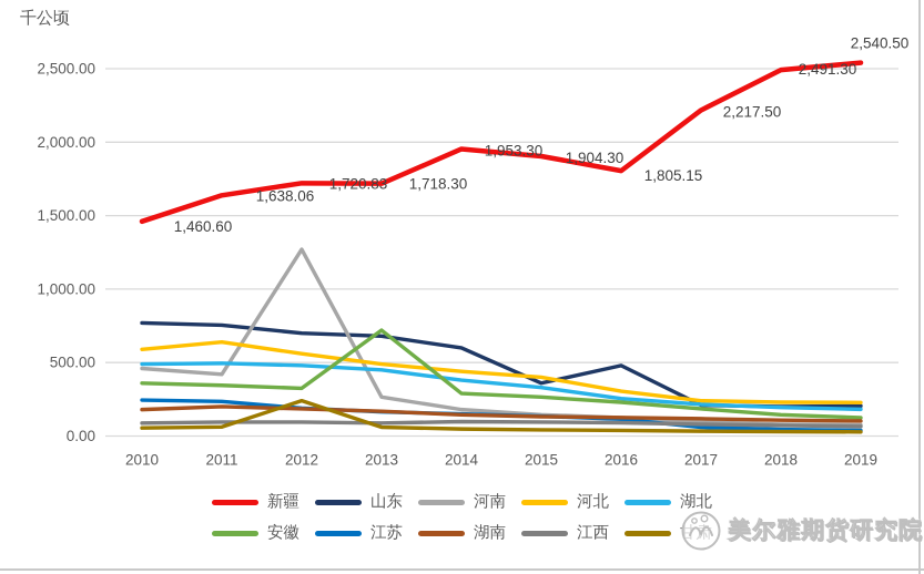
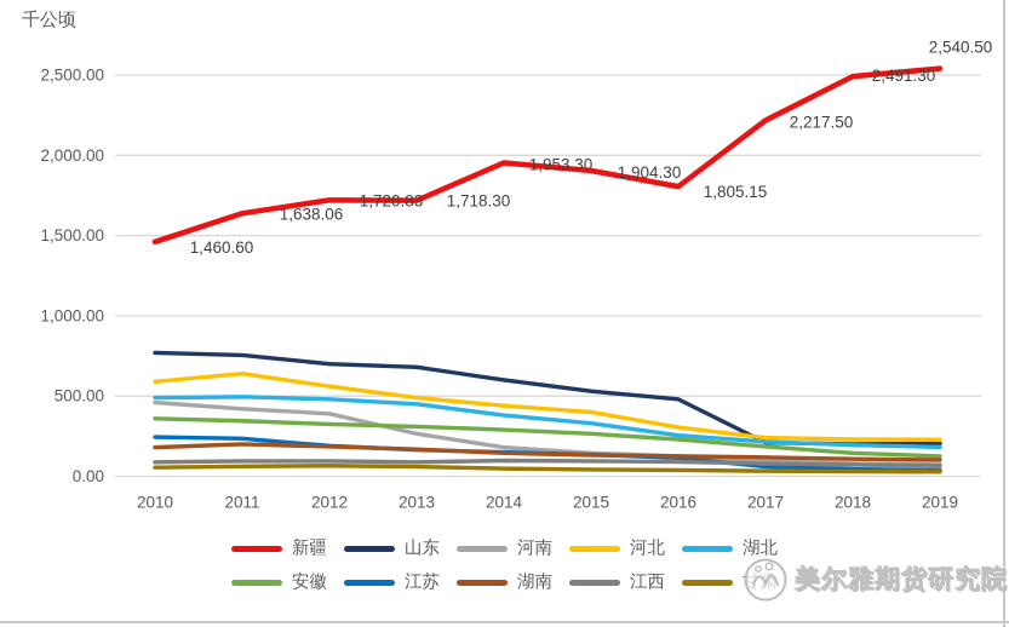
河南/2012: 1270 -> 390
甘肃/2012: 240 -> 70
安徽/2013: 720 -> 310
山东/2015: 360 -> 530
